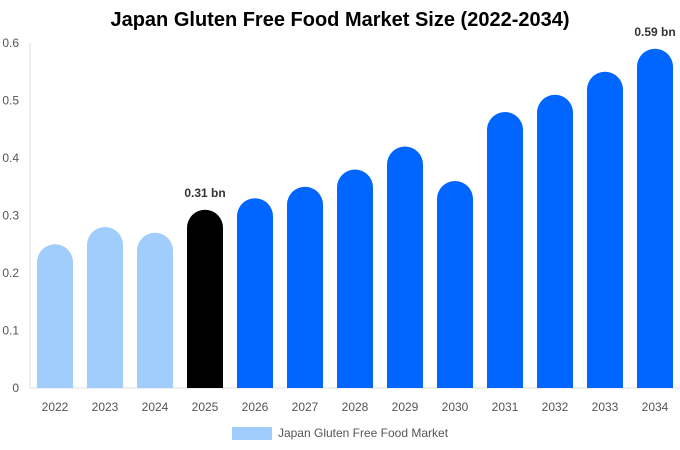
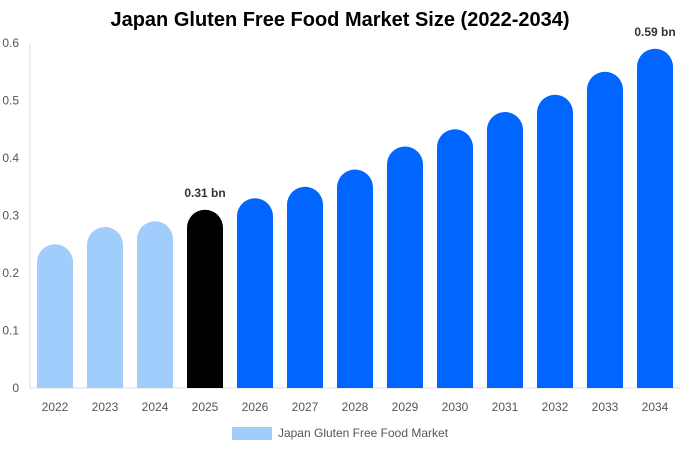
2024: 0.27 -> 0.29
2030: 0.36 -> 0.45
